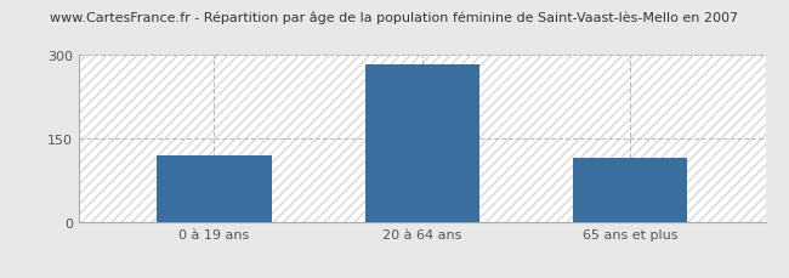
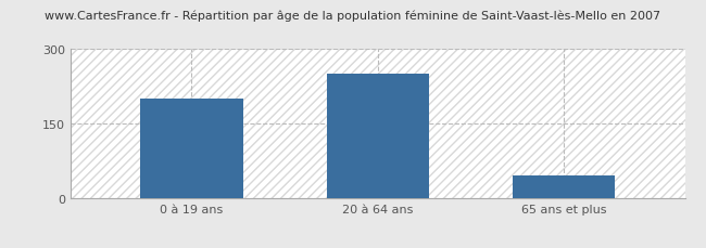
0 à 19 ans: 120 -> 200
20 à 64 ans: 283 -> 250
65 ans et plus: 115 -> 45
